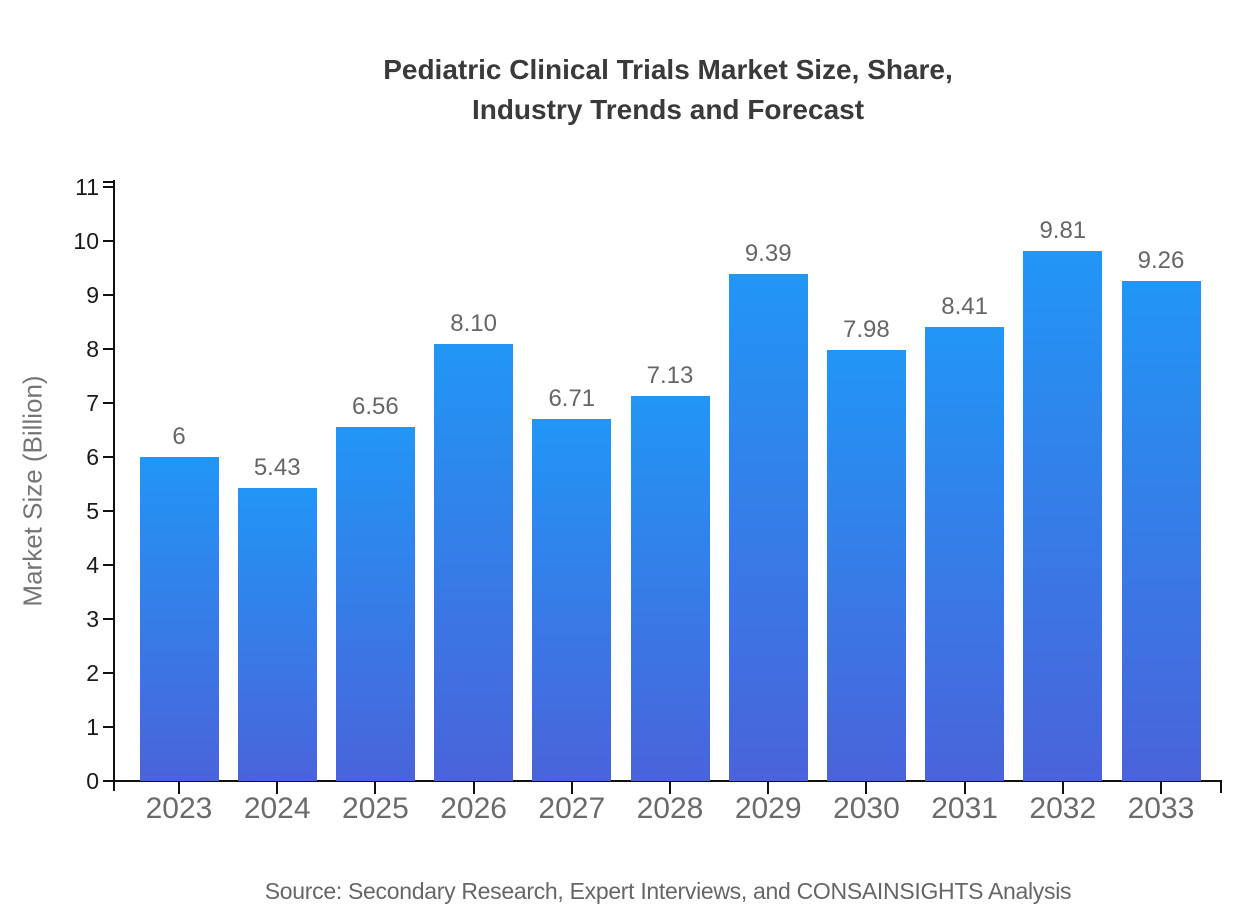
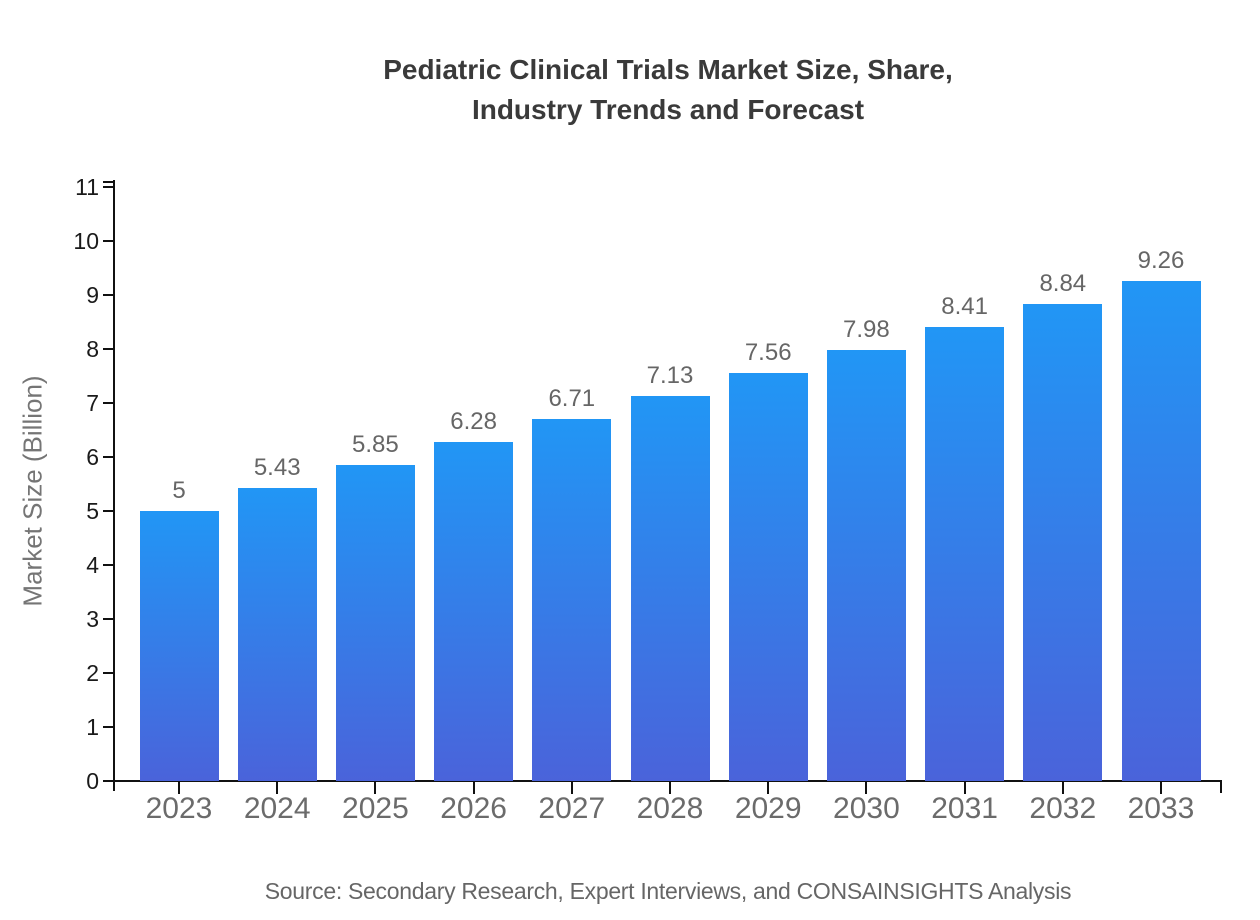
2023: 6 -> 5
2025: 6.56 -> 5.85
2026: 8.10 -> 6.28
2029: 9.39 -> 7.56
2032: 9.81 -> 8.84
